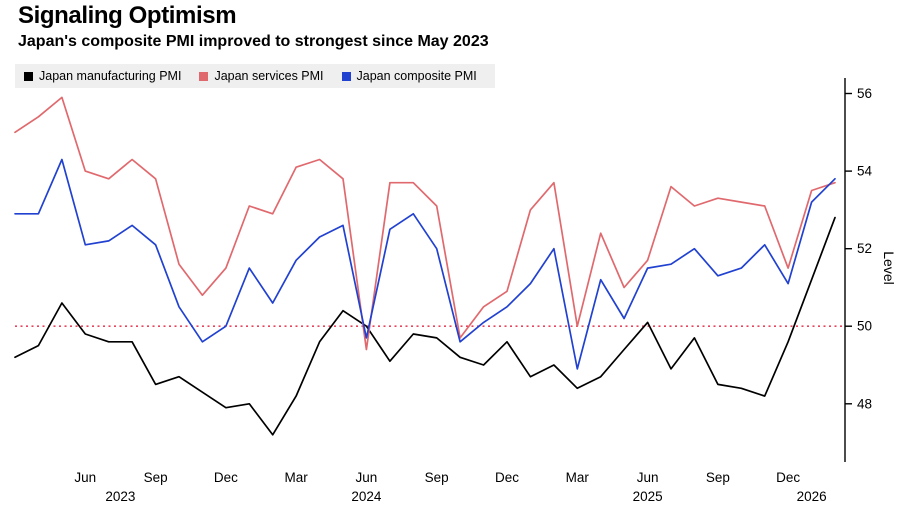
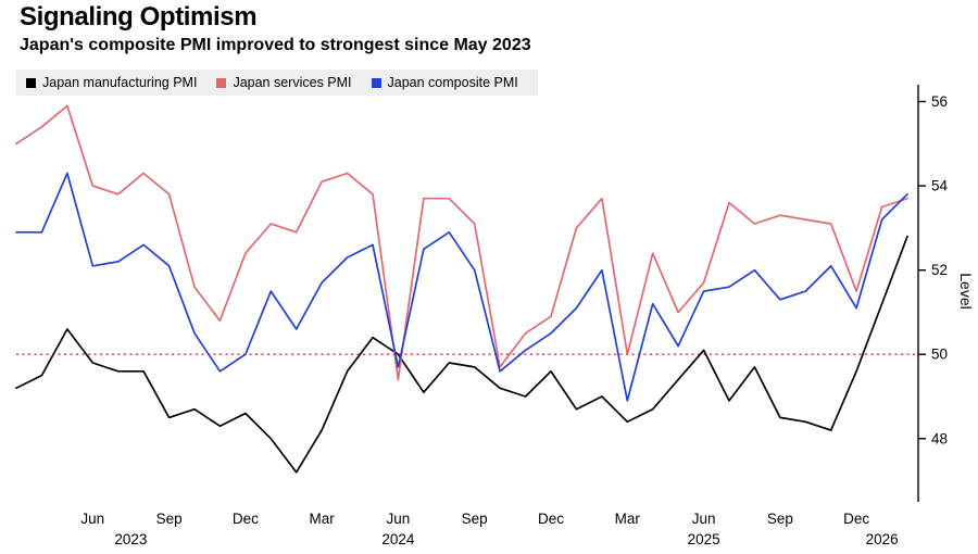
Japan manufacturing PMI/Dec 2023: 47.9 -> 48.6
Japan services PMI/Dec 2023: 51.5 -> 52.4
